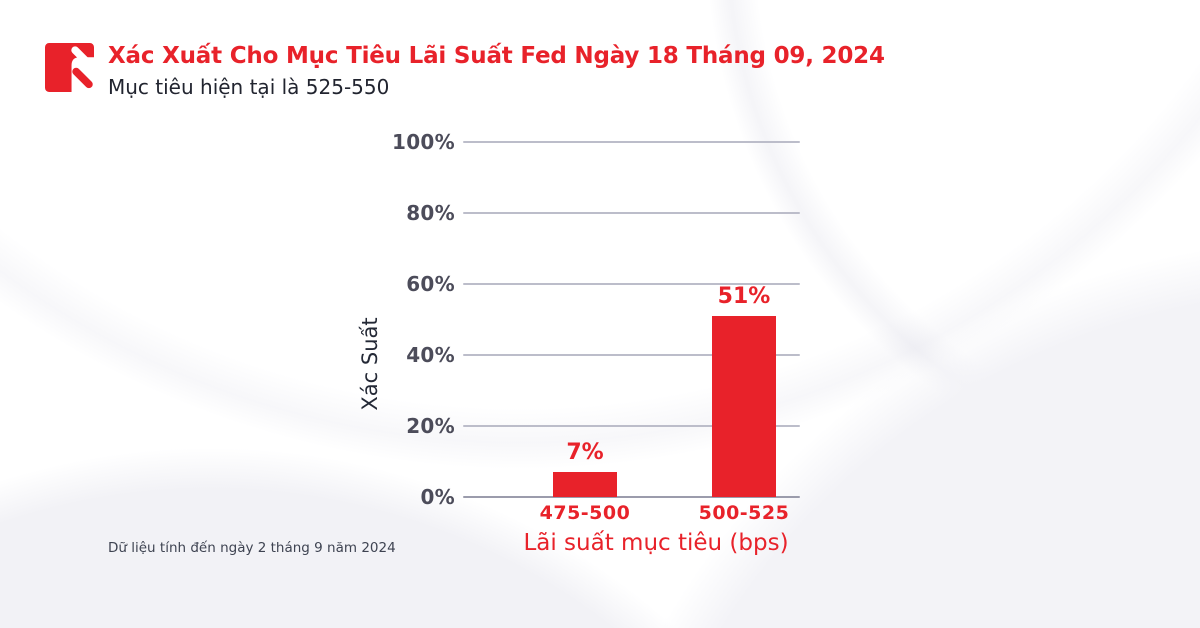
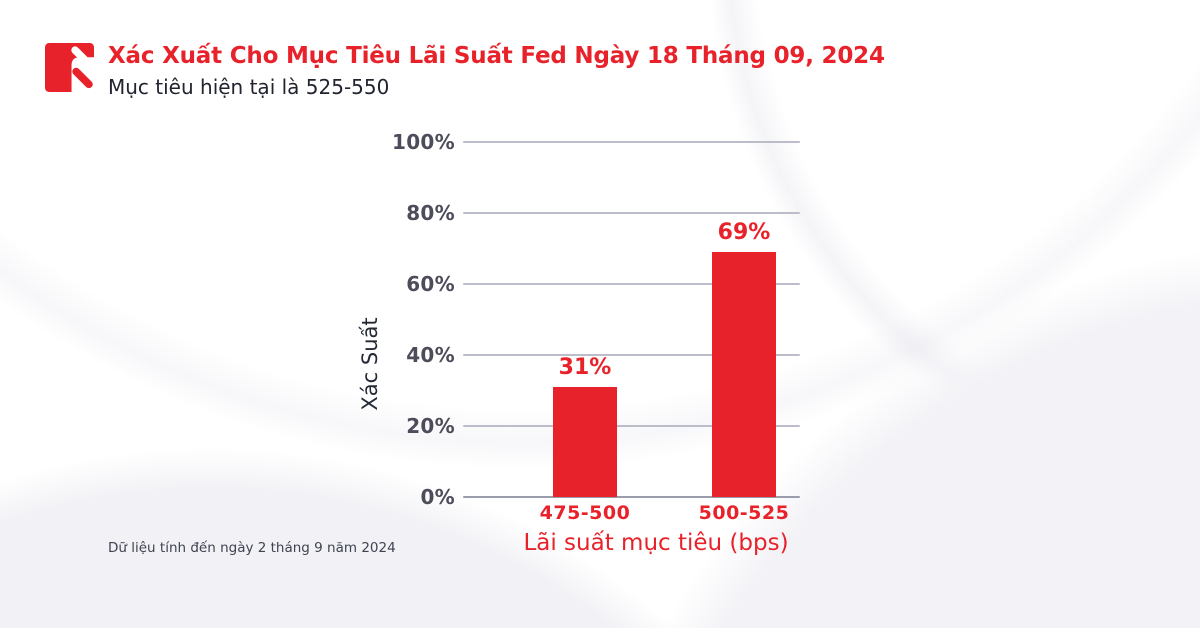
475-500: 7% -> 31%
500-525: 51% -> 69%
